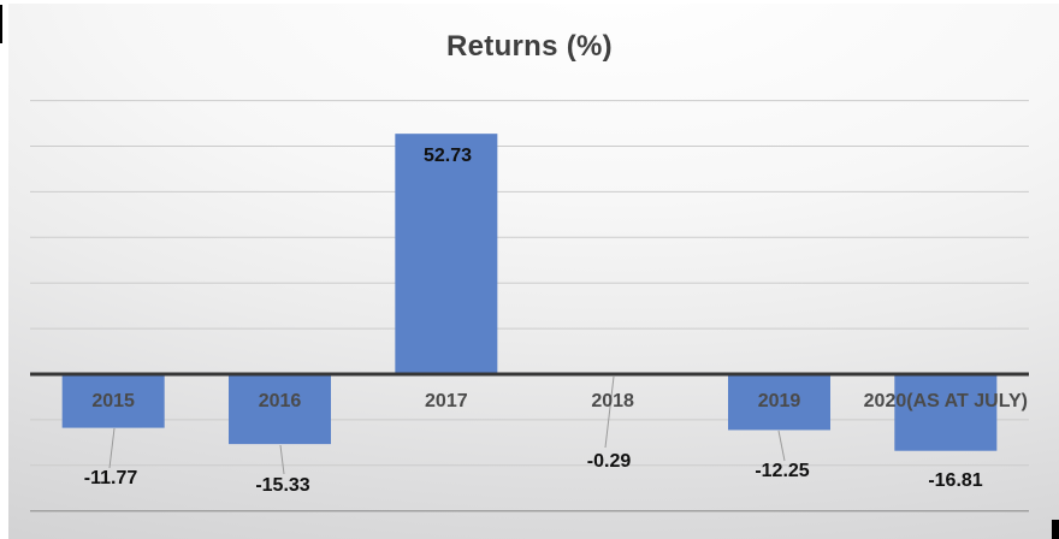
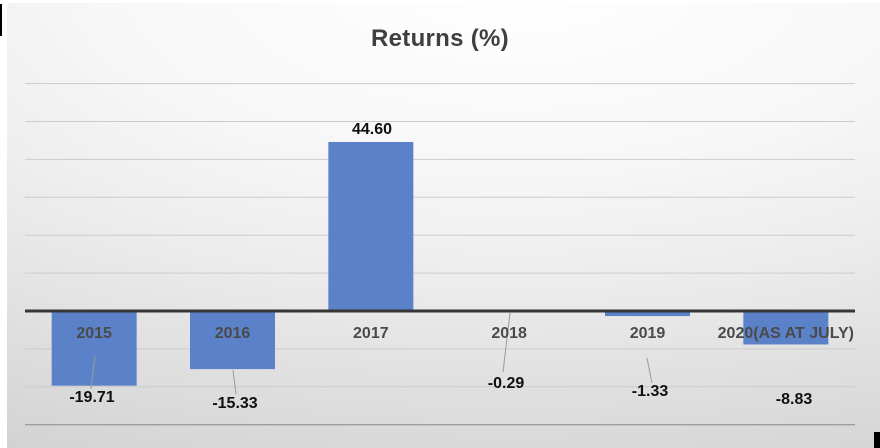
2015: -11.77 -> -19.71
2017: 52.73 -> 44.60
2019: -12.25 -> -1.33
2020(AS AT JULY): -16.81 -> -8.83
